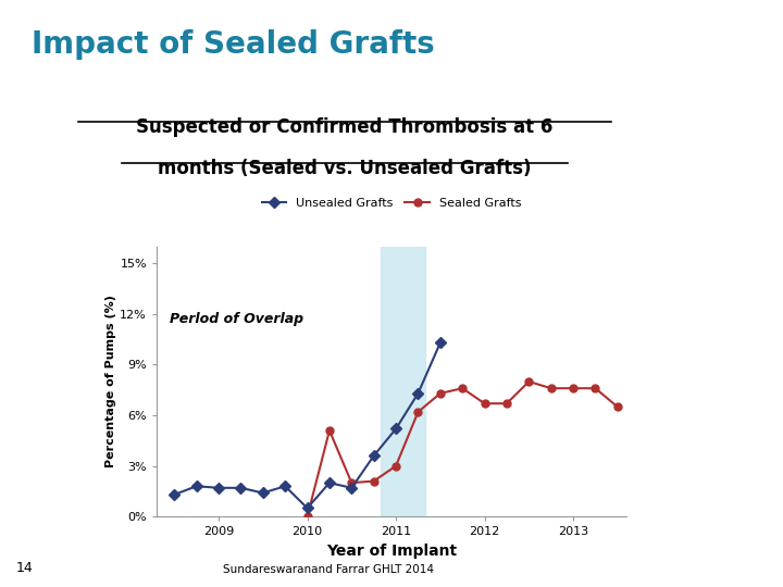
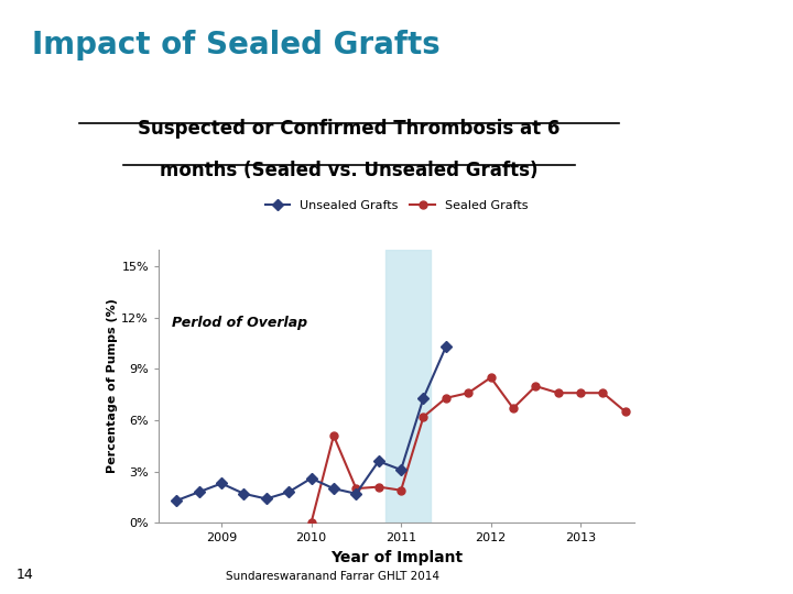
Unsealed Grafts/2009: 1.7% -> 2.3%
Unsealed Grafts/2010: 0.5% -> 2.6%
Unsealed Grafts/2011: 5.2% -> 3.1%
Sealed Grafts/2011: 3.0% -> 1.9%
Sealed Grafts/2012: 6.7% -> 8.5%
